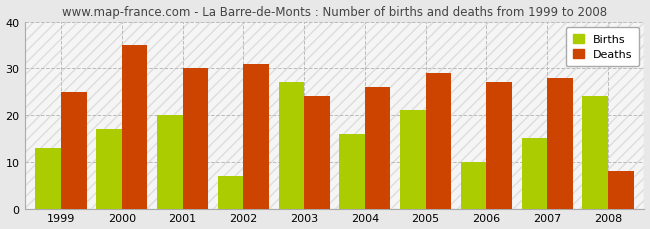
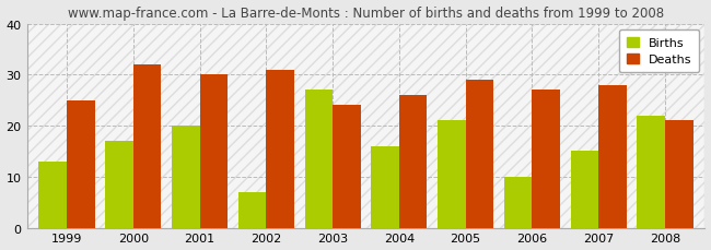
Deaths/2000: 35 -> 32
Births/2008: 24 -> 22
Deaths/2008: 8 -> 21
